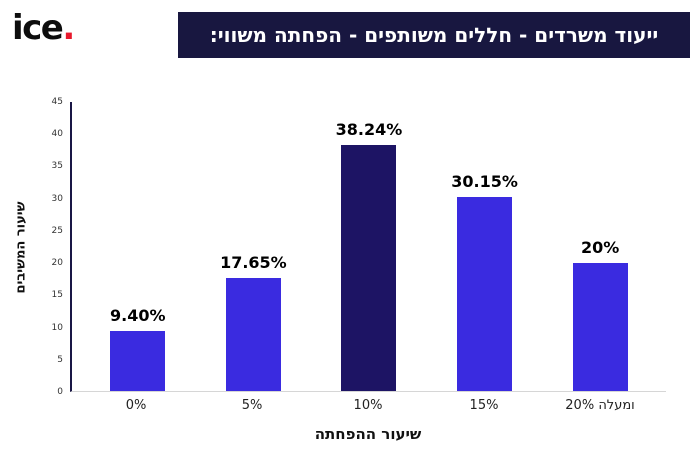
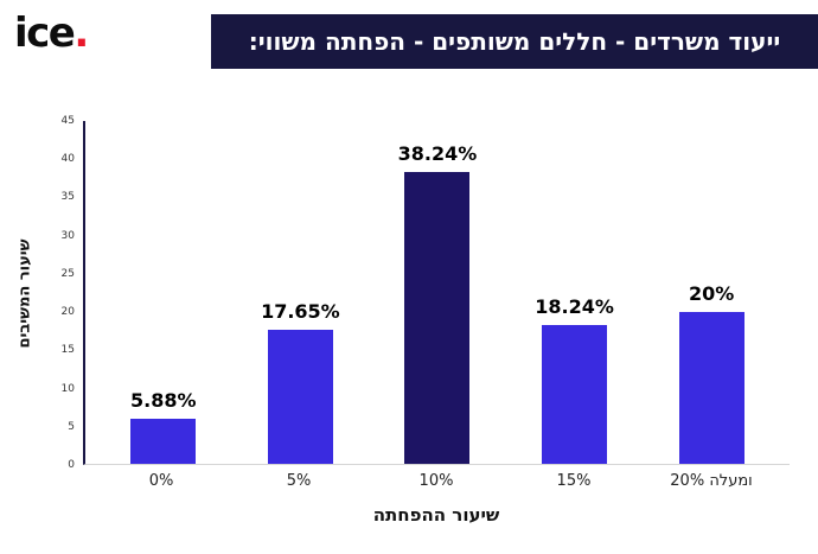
0%: 9.40% -> 5.88%
15%: 30.15% -> 18.24%
